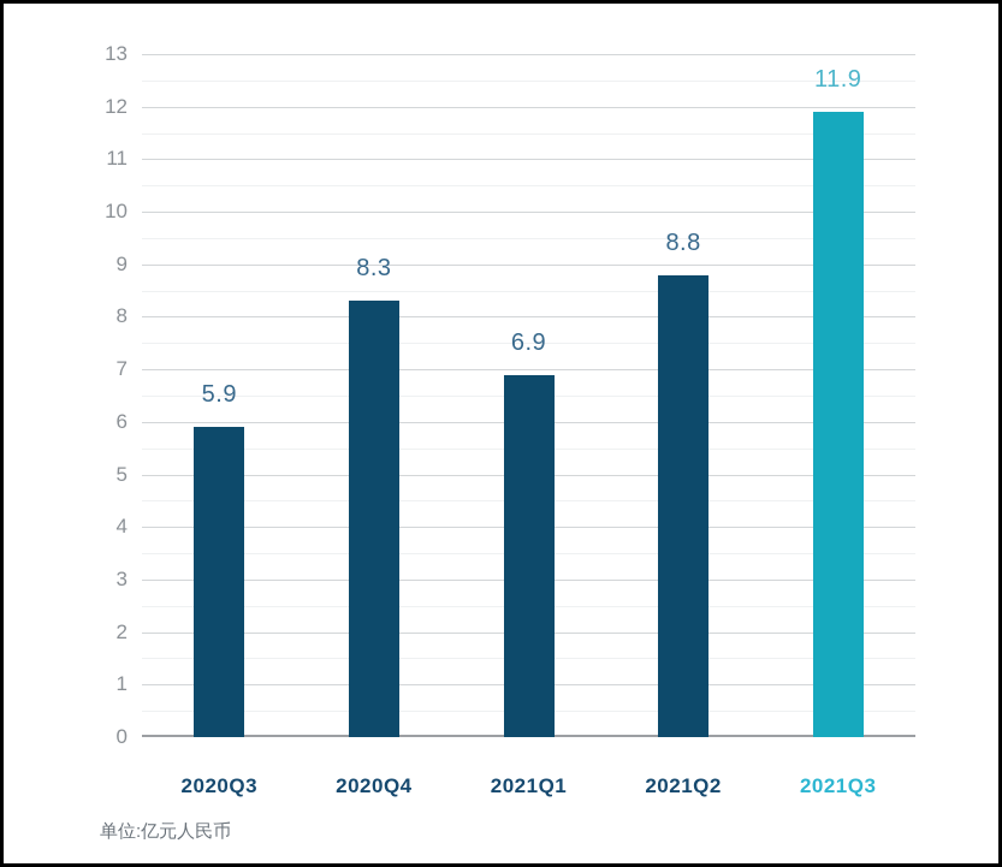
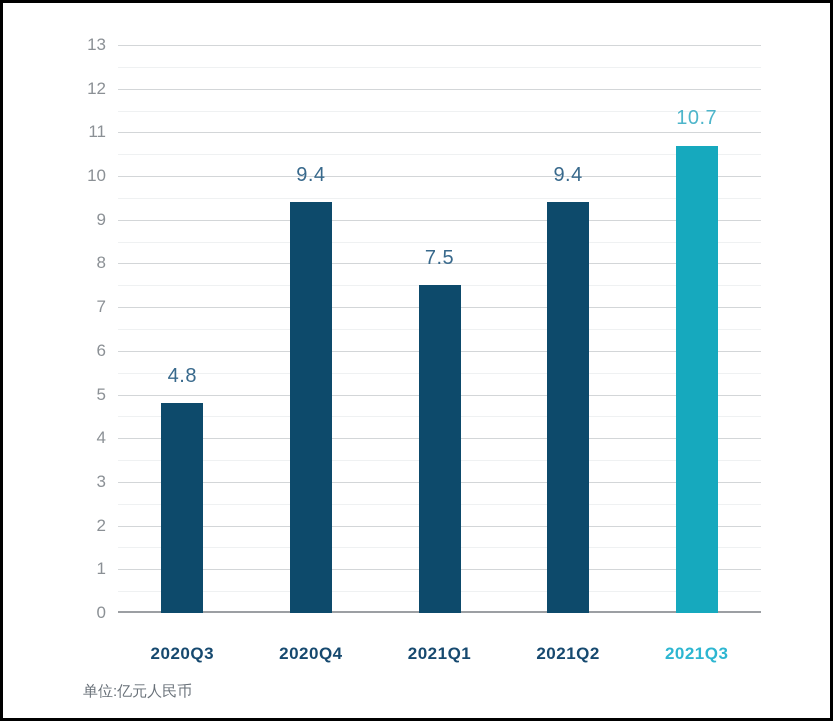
2020Q3: 5.9 -> 4.8
2020Q4: 8.3 -> 9.4
2021Q1: 6.9 -> 7.5
2021Q2: 8.8 -> 9.4
2021Q3: 11.9 -> 10.7
